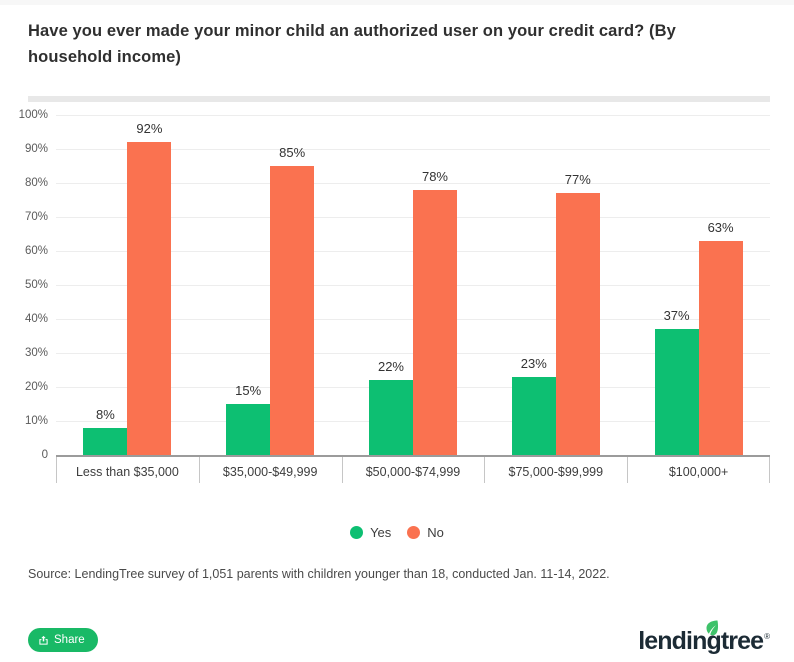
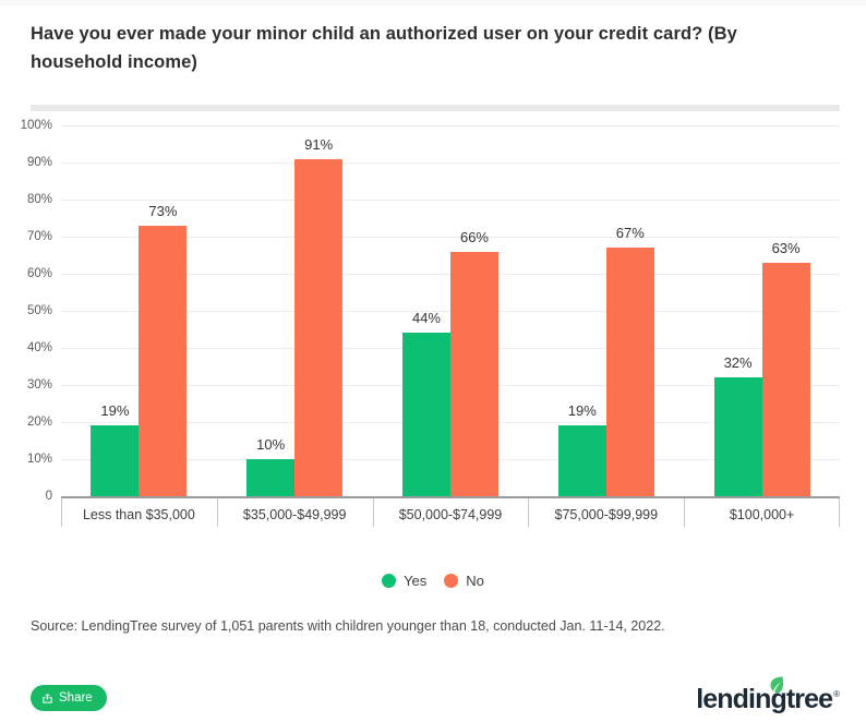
Yes/Less than $35,000: 8% -> 19%
No/Less than $35,000: 92% -> 73%
Yes/$35,000-$49,999: 15% -> 10%
No/$35,000-$49,999: 85% -> 91%
Yes/$50,000-$74,999: 22% -> 44%
No/$50,000-$74,999: 78% -> 66%
Yes/$75,000-$99,999: 23% -> 19%
No/$75,000-$99,999: 77% -> 67%
Yes/$100,000+: 37% -> 32%
